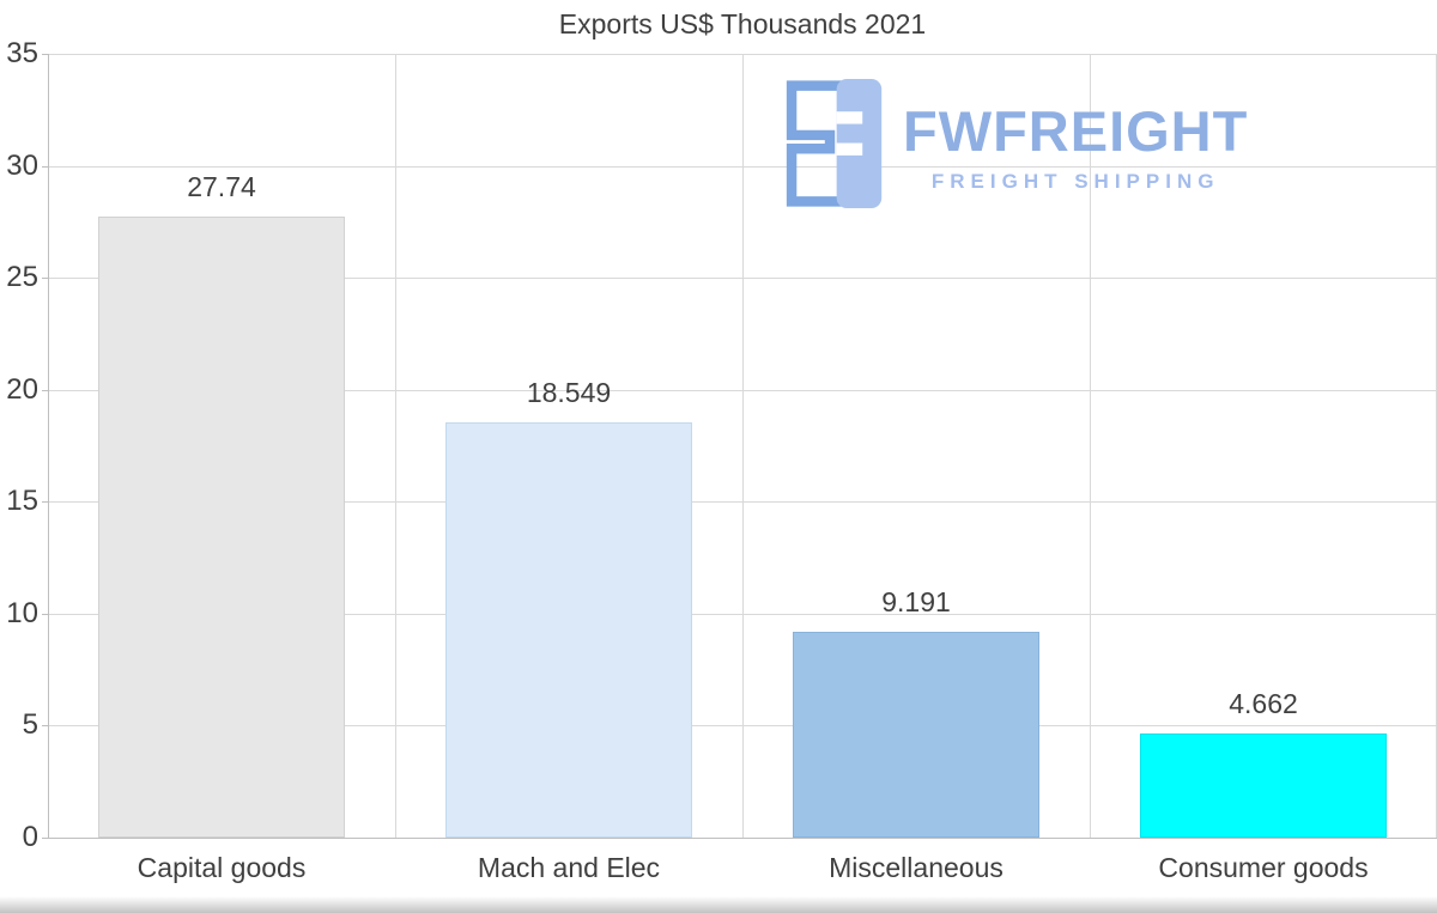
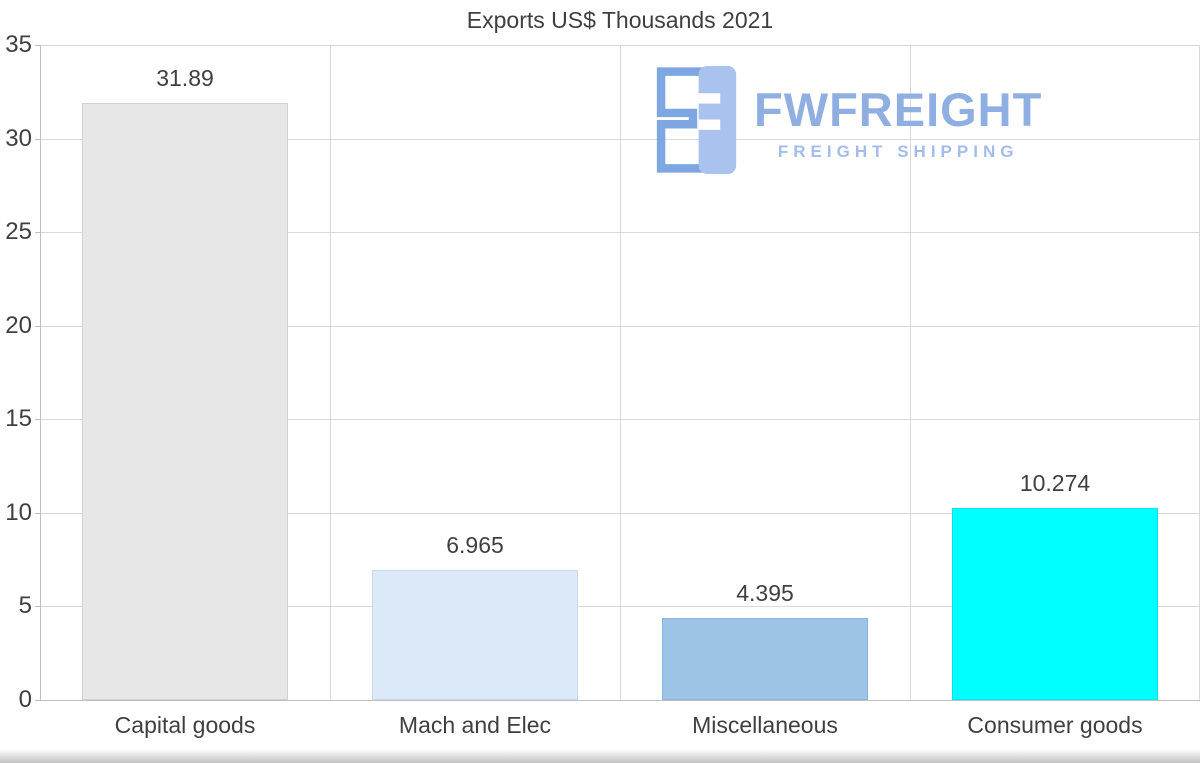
Capital goods: 27.74 -> 31.89
Mach and Elec: 18.549 -> 6.965
Miscellaneous: 9.191 -> 4.395
Consumer goods: 4.662 -> 10.274
